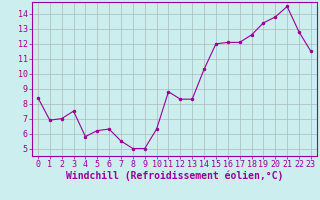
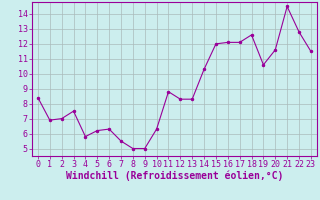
19: 13.4 -> 10.6
20: 13.8 -> 11.6
